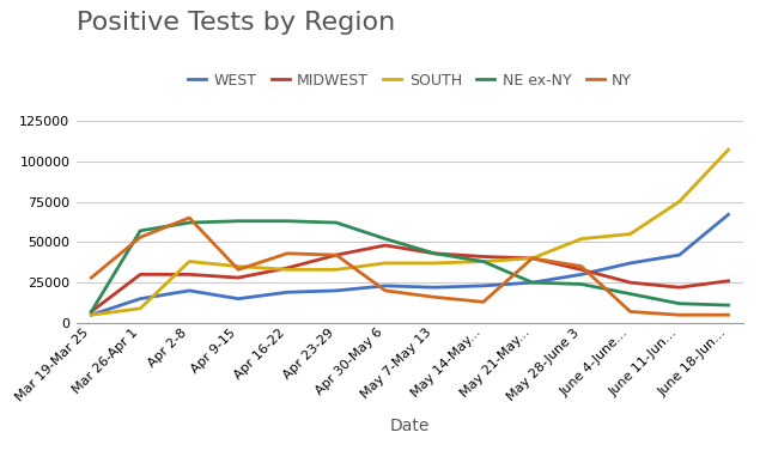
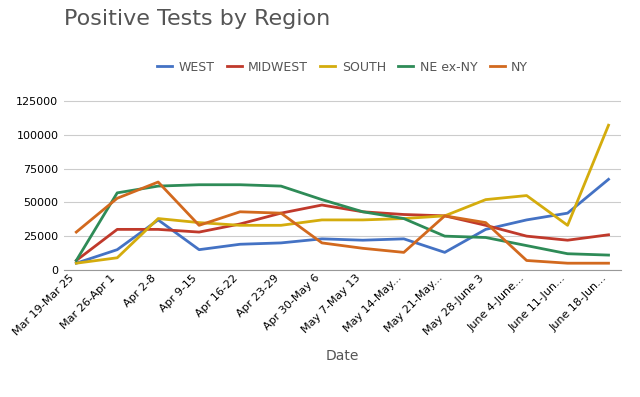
WEST/Apr 2-8: 20000 -> 37000
WEST/May 21-May...: 25000 -> 13000
SOUTH/June 11-Jun...: 75000 -> 33000
